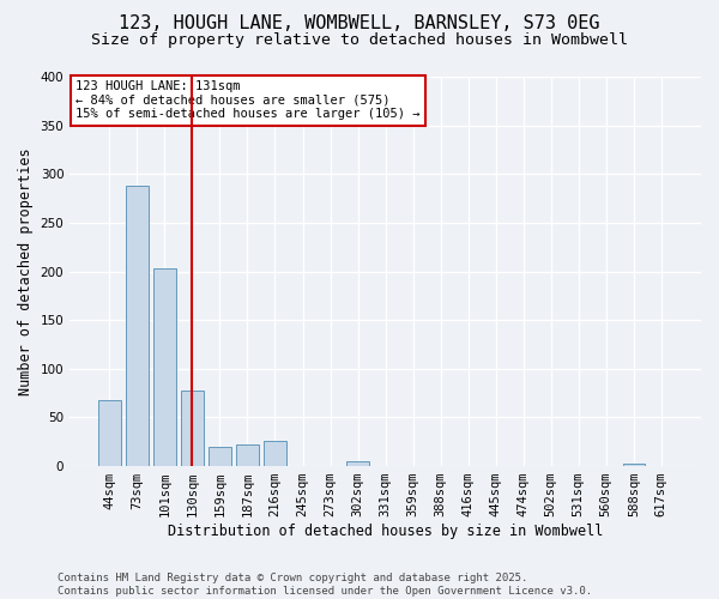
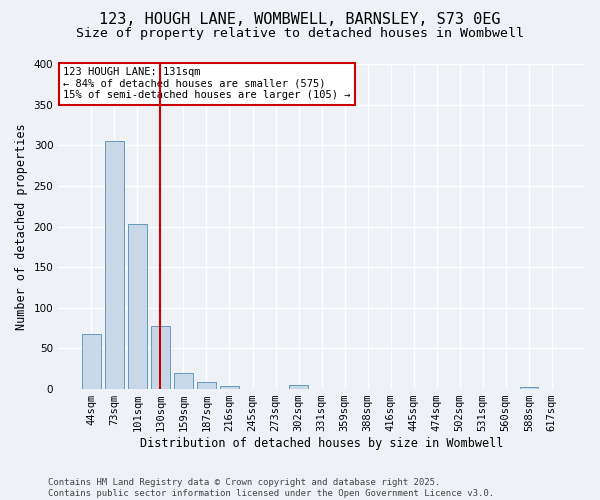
73sqm: 288 -> 305
187sqm: 22 -> 9
216sqm: 26 -> 4
